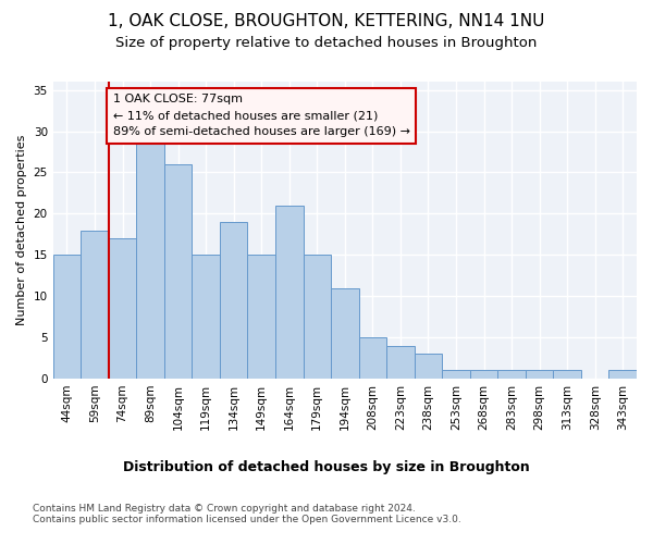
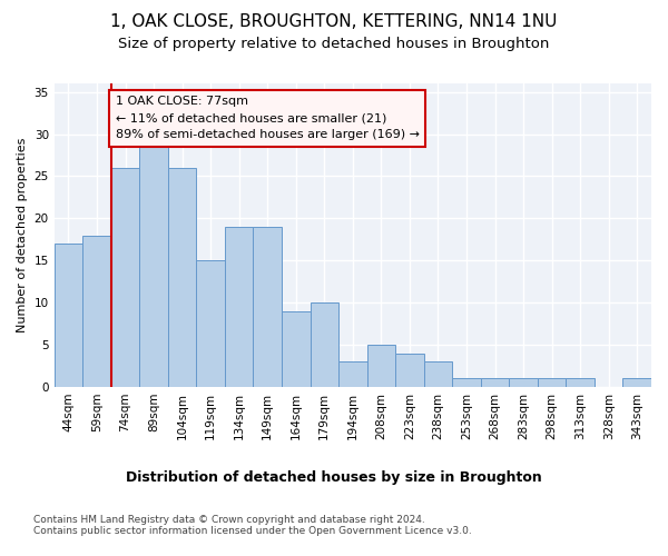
44sqm: 15 -> 17
74sqm: 17 -> 26
149sqm: 15 -> 19
164sqm: 21 -> 9
179sqm: 15 -> 10
194sqm: 11 -> 3
